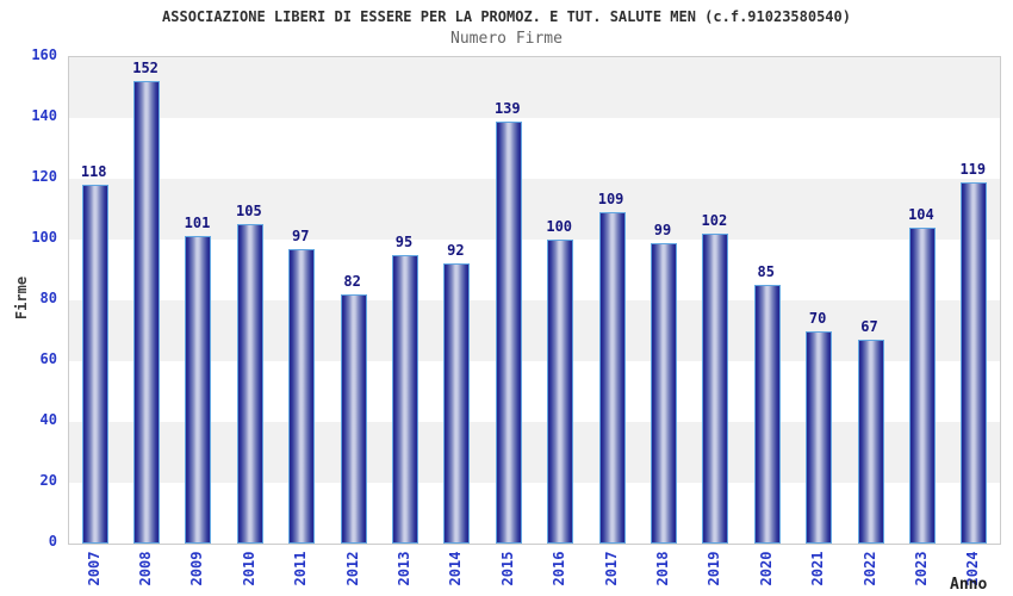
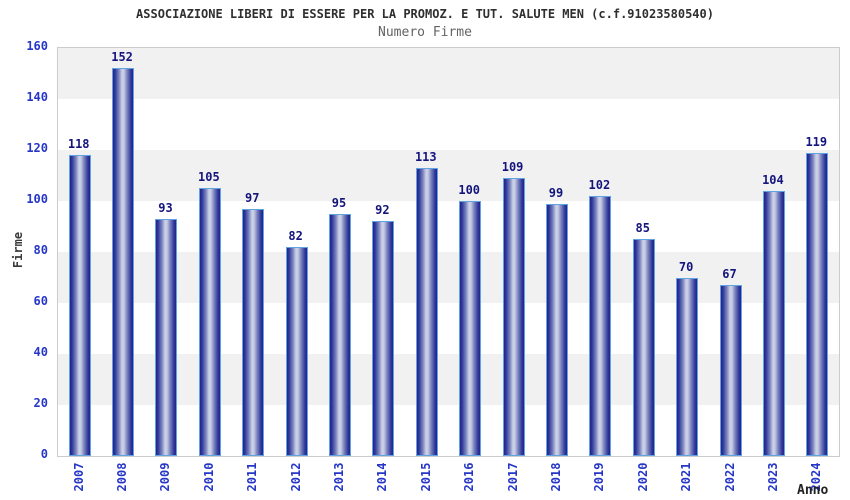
2009: 101 -> 93
2015: 139 -> 113
